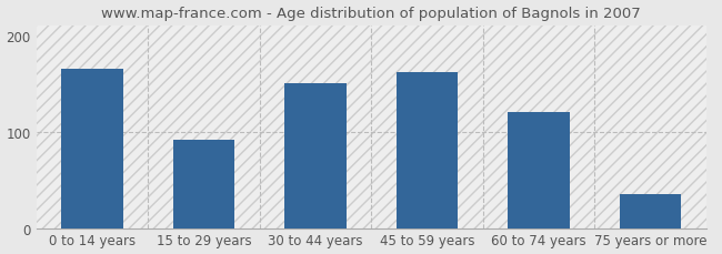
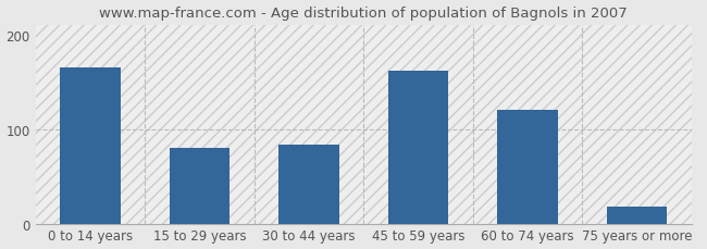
15 to 29 years: 91 -> 80
30 to 44 years: 150 -> 84
75 years or more: 35 -> 18
